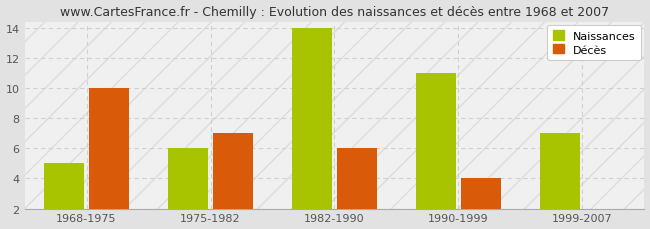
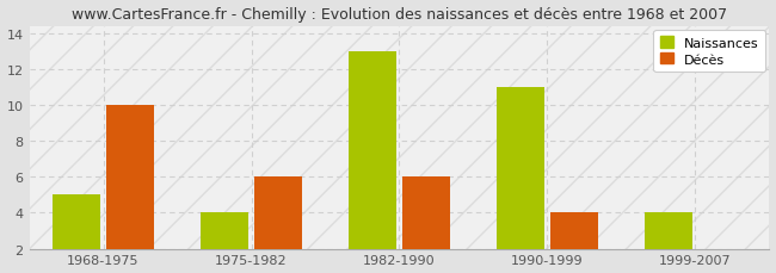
Naissances/1975-1982: 6 -> 4
Décès/1975-1982: 7 -> 6
Naissances/1982-1990: 14 -> 13
Naissances/1999-2007: 7 -> 4
